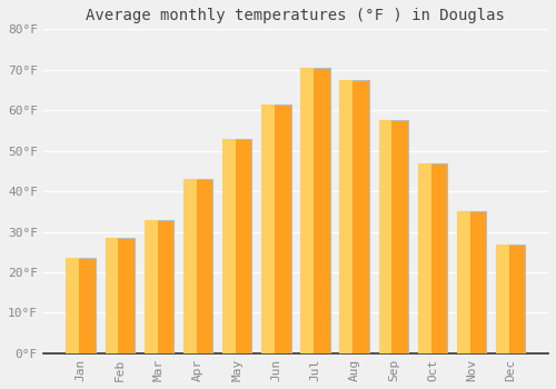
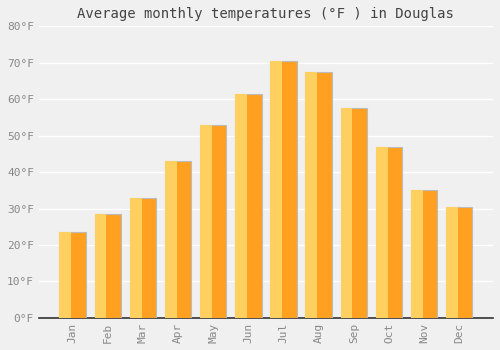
Dec: 27.0°F -> 30.5°F
